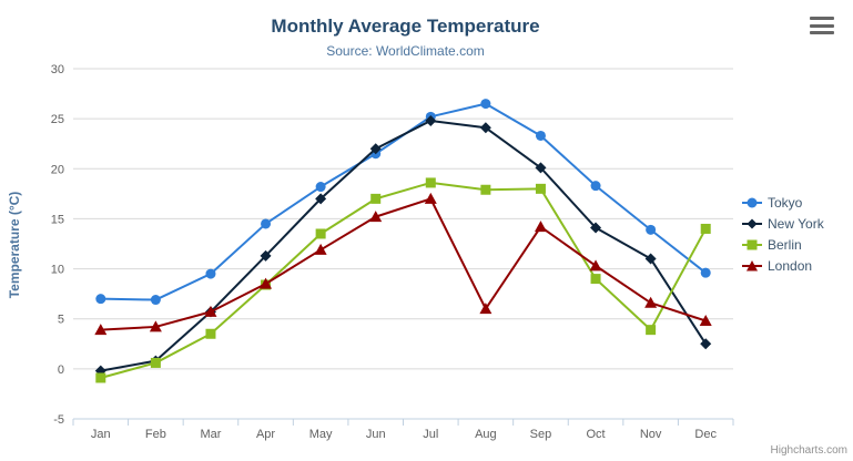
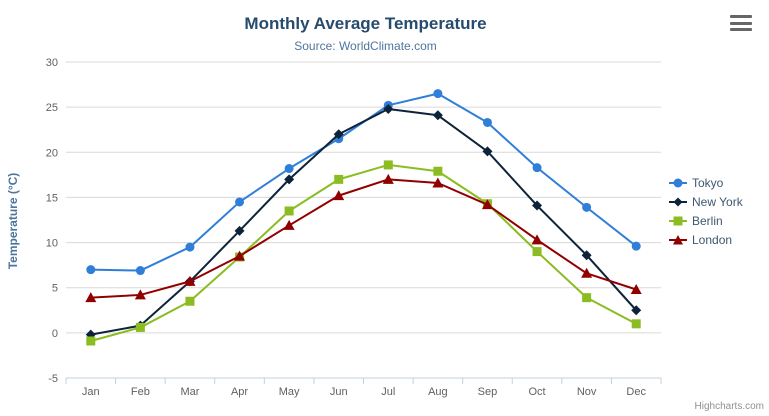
London/Aug: 6 -> 17
Berlin/Sep: 18 -> 14
New York/Nov: 11 -> 9
Berlin/Dec: 14 -> 1
